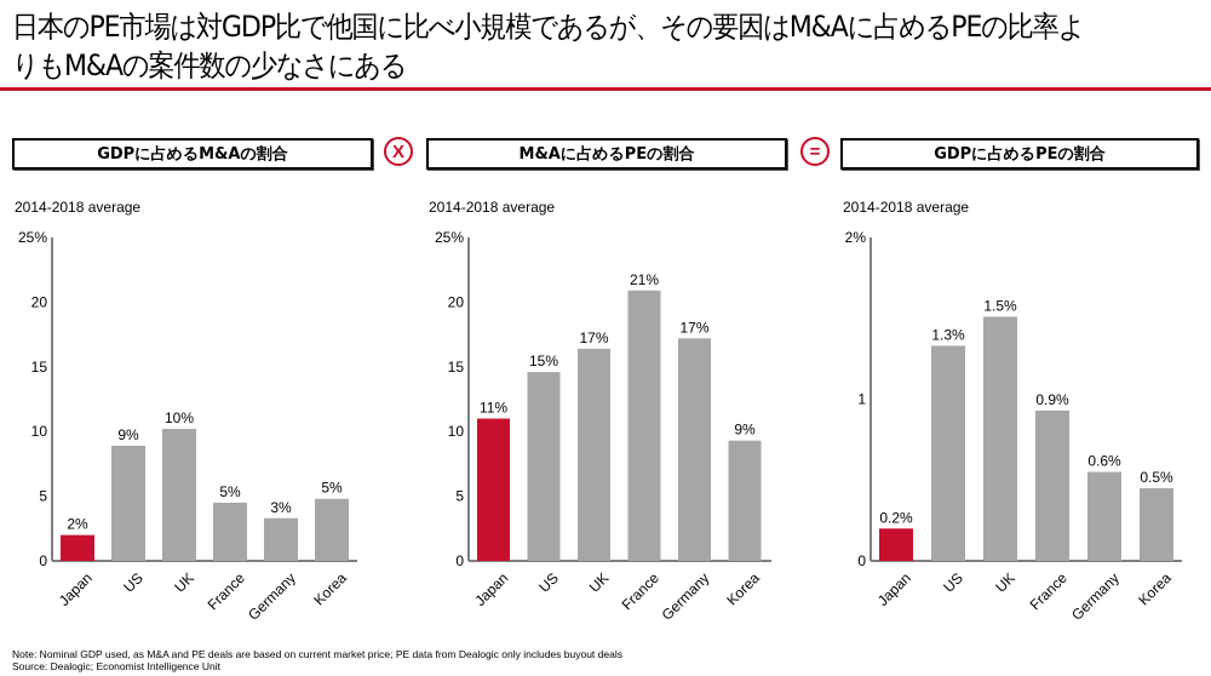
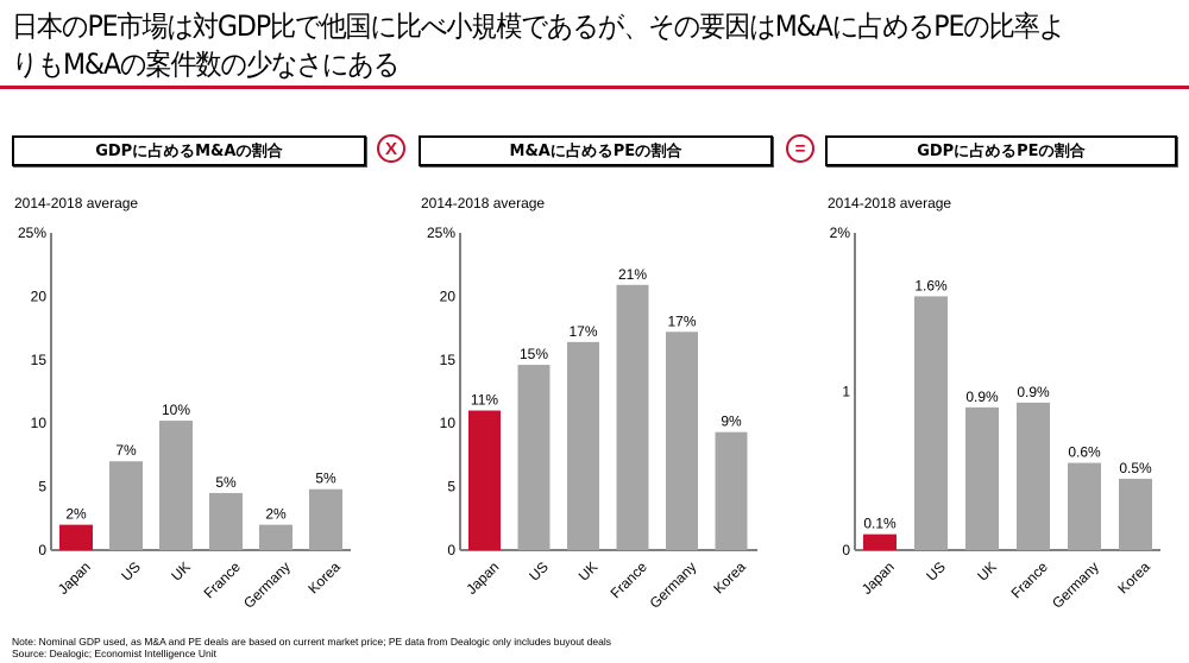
GDPに占めるM&Aの割合/US: 9% -> 7%
GDPに占めるM&Aの割合/Germany: 3% -> 2%
GDPに占めるPEの割合/Japan: 0.2% -> 0.1%
GDPに占めるPEの割合/US: 1.3% -> 1.6%
GDPに占めるPEの割合/UK: 1.5% -> 0.9%
